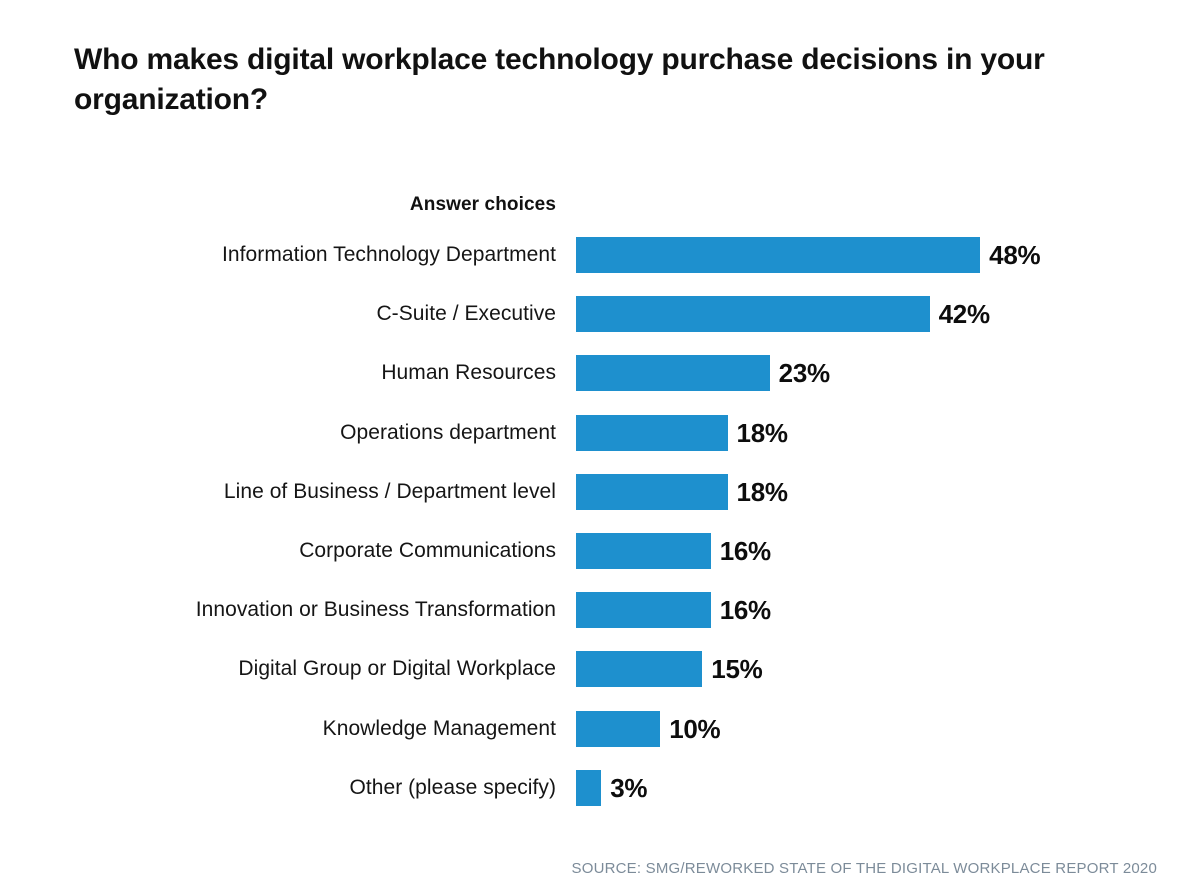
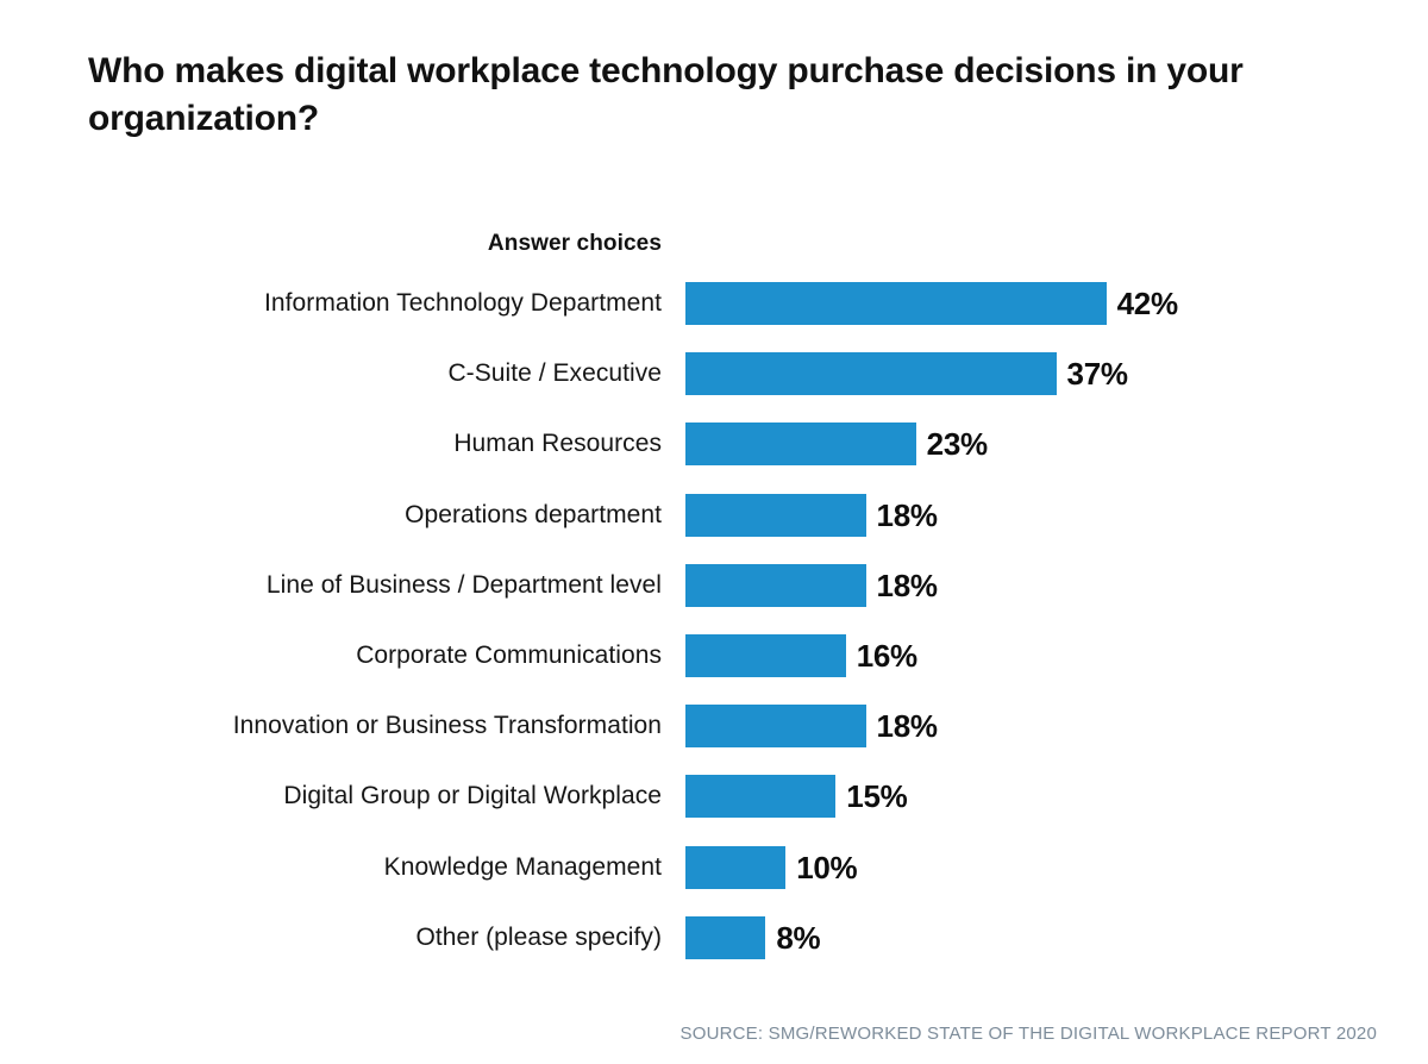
Information Technology Department: 48% -> 42%
C-Suite / Executive: 42% -> 37%
Innovation or Business Transformation: 16% -> 18%
Other (please specify): 3% -> 8%
